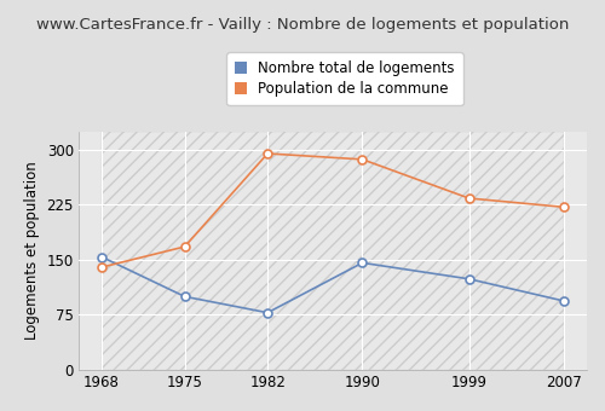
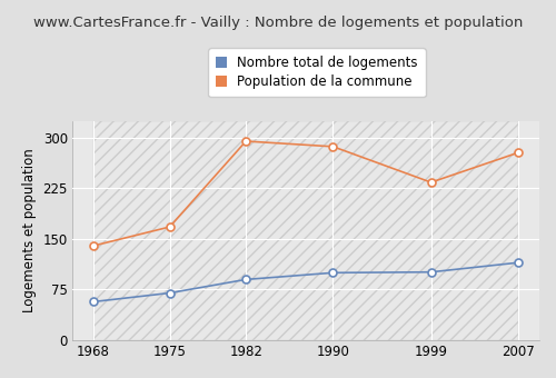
Nombre total de logements/1968: 154 -> 57
Nombre total de logements/1975: 100 -> 70
Nombre total de logements/1982: 78 -> 90
Nombre total de logements/1990: 146 -> 100
Nombre total de logements/1999: 124 -> 101
Nombre total de logements/2007: 94 -> 115
Population de la commune/2007: 222 -> 278
